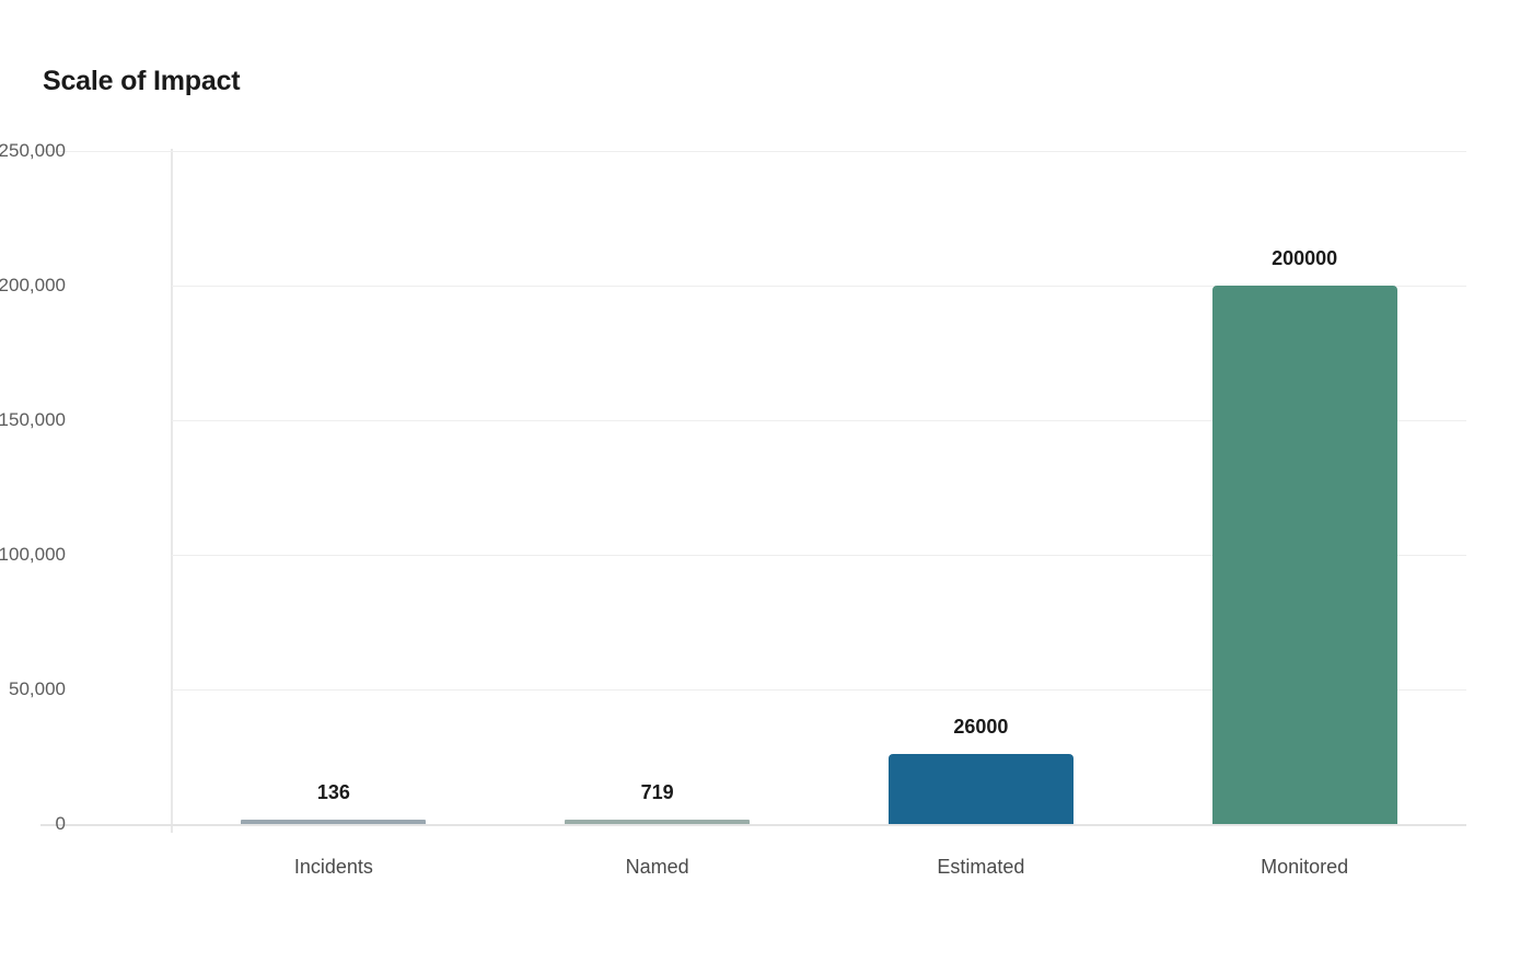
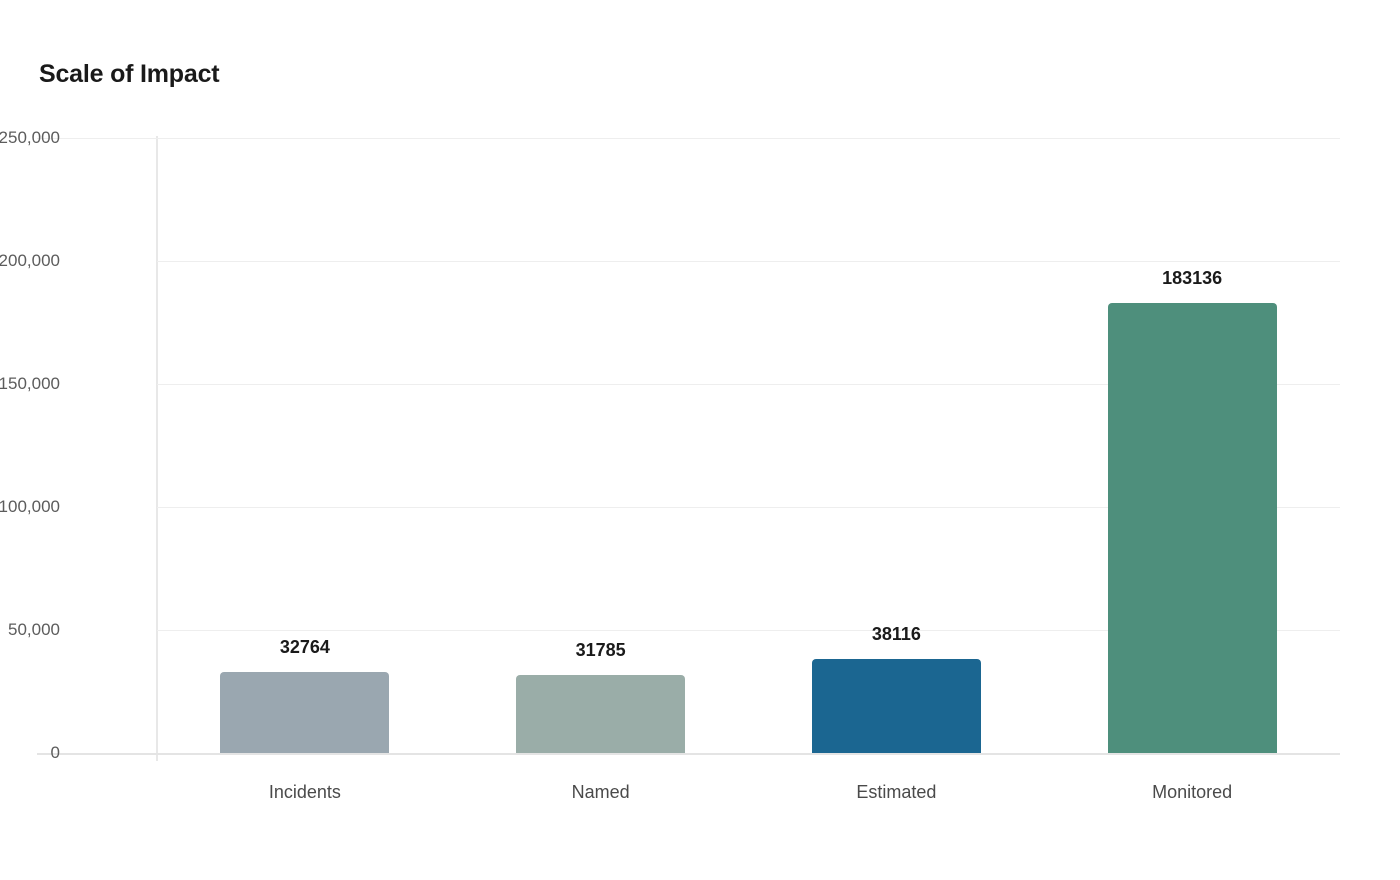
Incidents: 136 -> 32764
Named: 719 -> 31785
Estimated: 26000 -> 38116
Monitored: 200000 -> 183136
